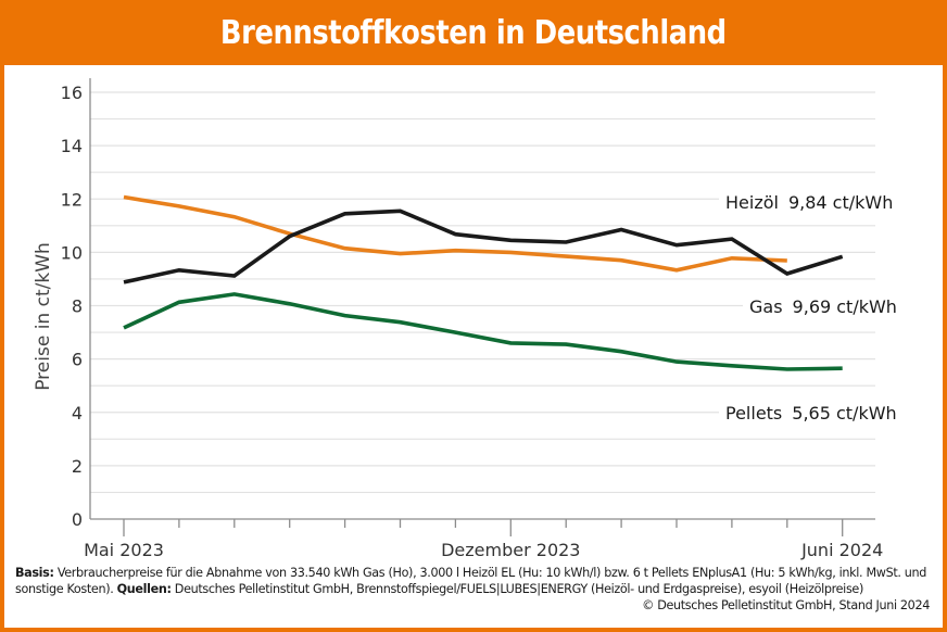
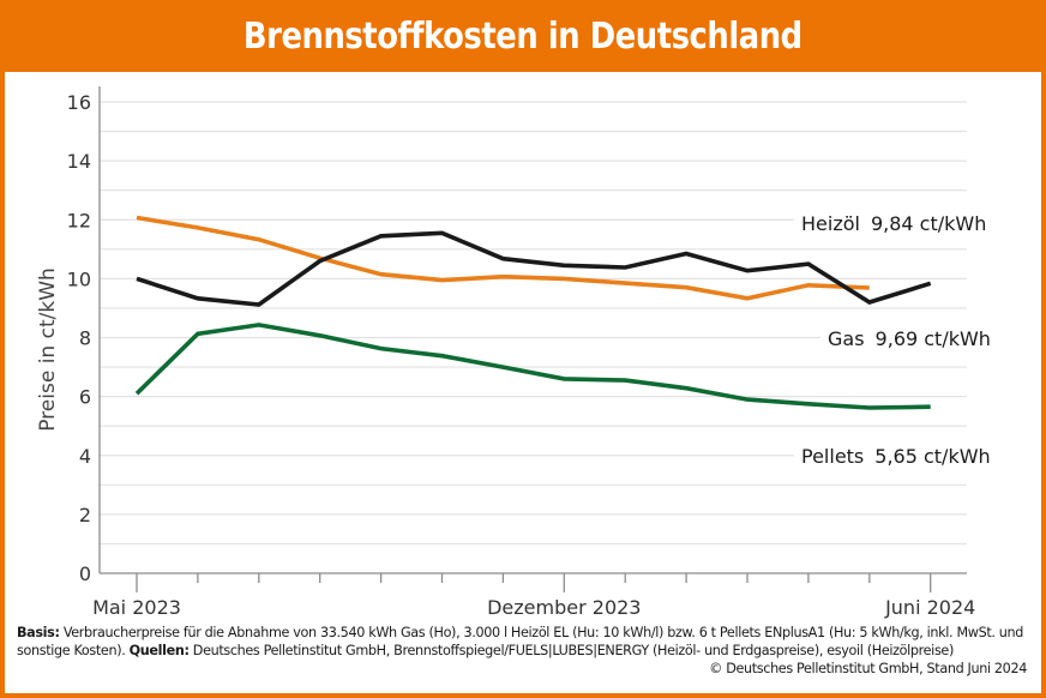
Heizöl/Mai 2023: 8.9 -> 10.0
Pellets/Mai 2023: 7.2 -> 6.1
